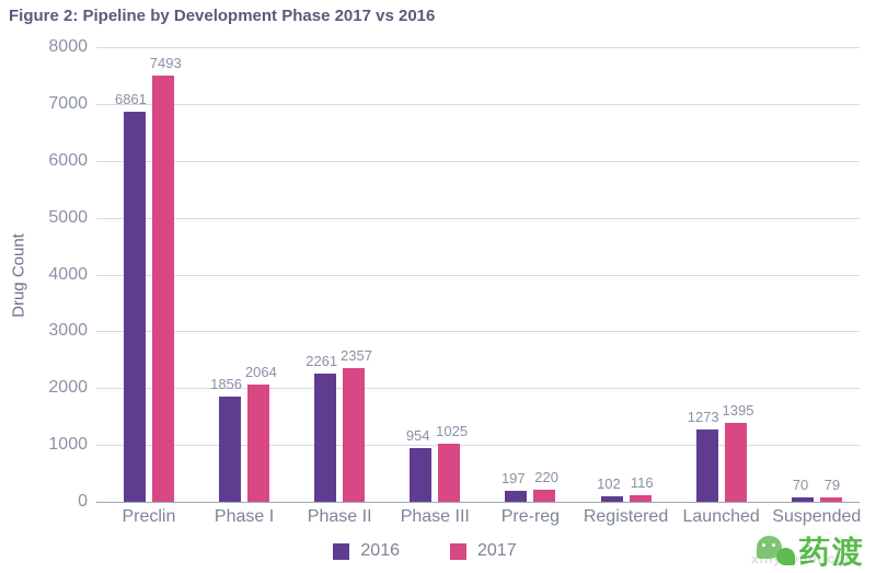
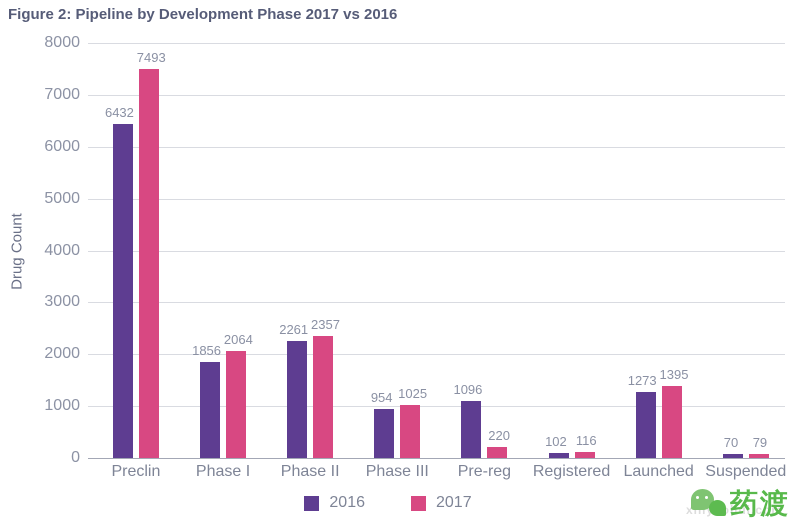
2016/Preclin: 6861 -> 6432
2016/Pre-reg: 197 -> 1096
